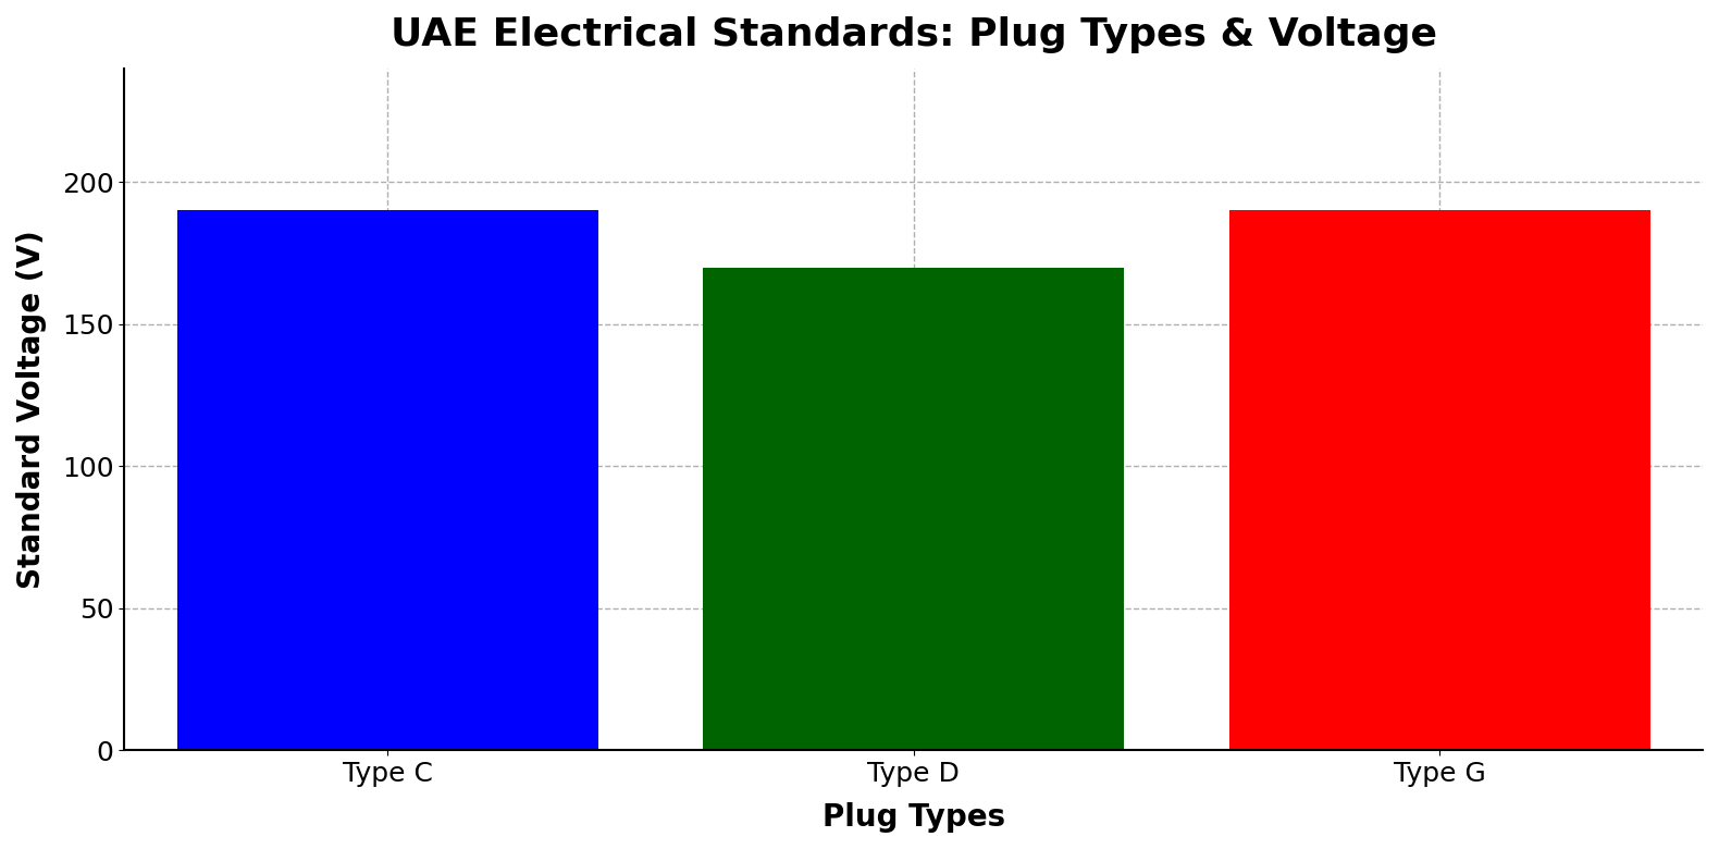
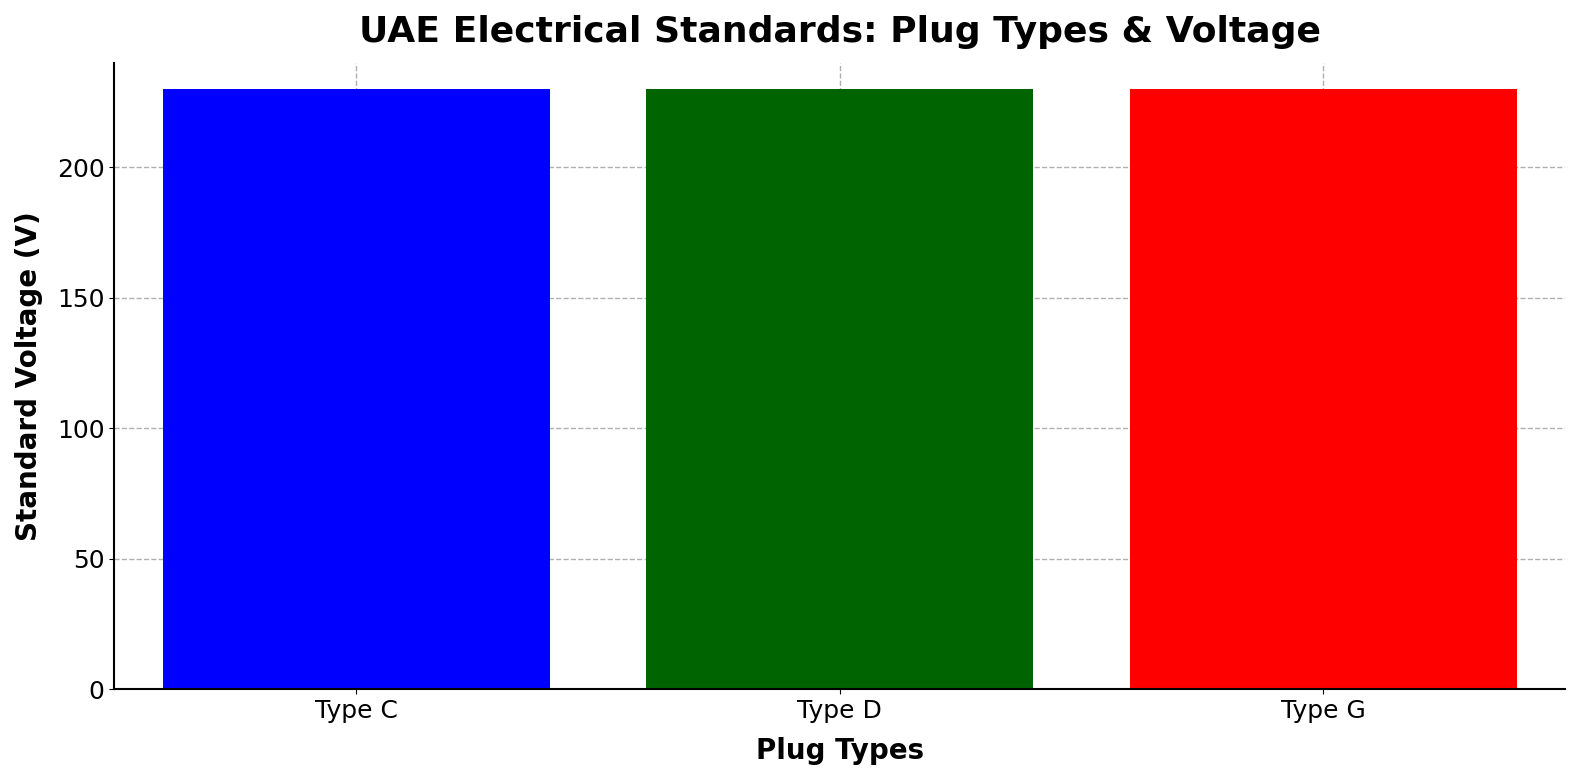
Type C: 190 -> 230
Type D: 170 -> 230
Type G: 190 -> 230
